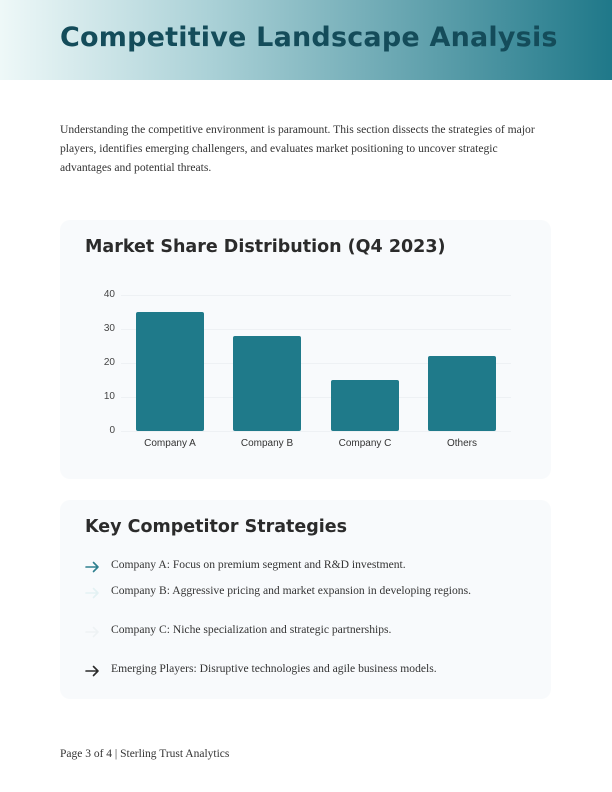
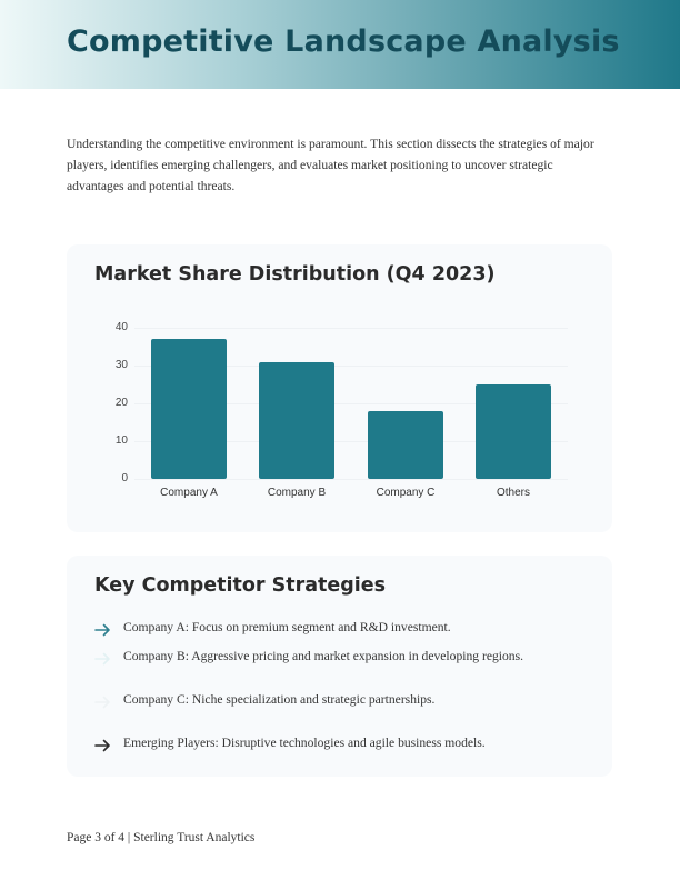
Company A: 35 -> 37
Company B: 28 -> 31
Company C: 15 -> 18
Others: 22 -> 25
